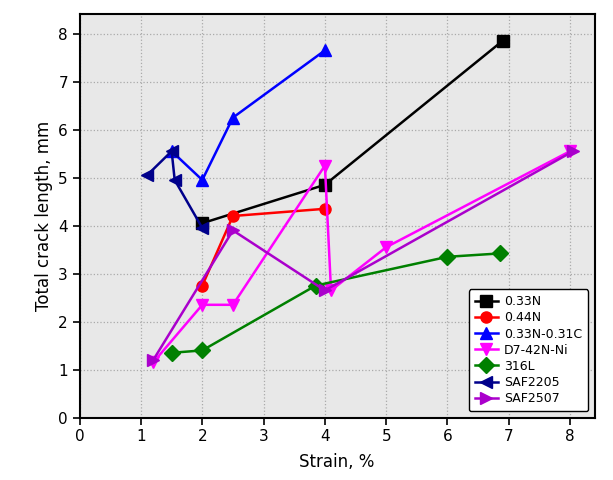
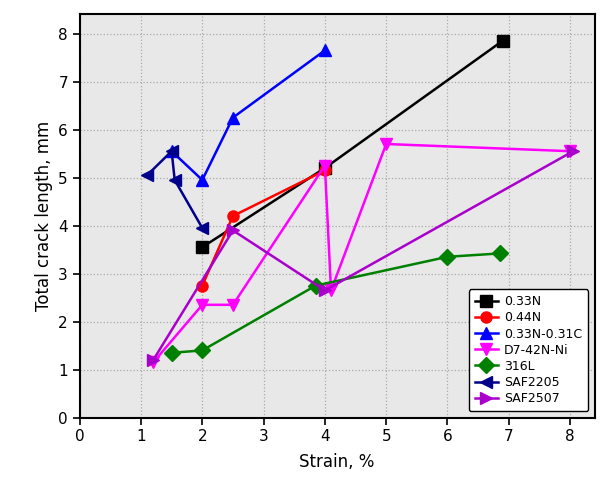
0.33N/2: 4.05 -> 3.55
0.33N/4: 4.85 -> 5.20
0.44N/4: 4.35 -> 5.15
D7-42N-Ni/5: 3.55 -> 5.70
